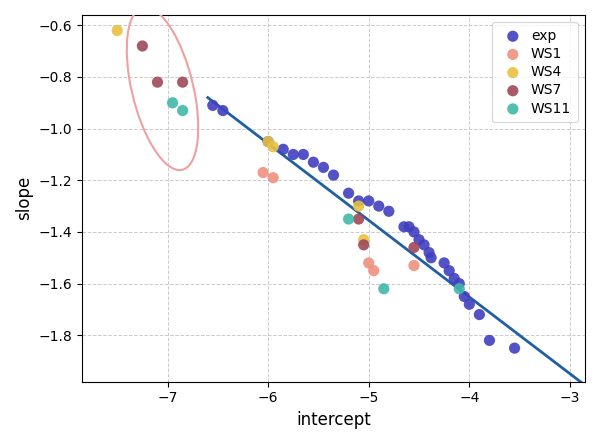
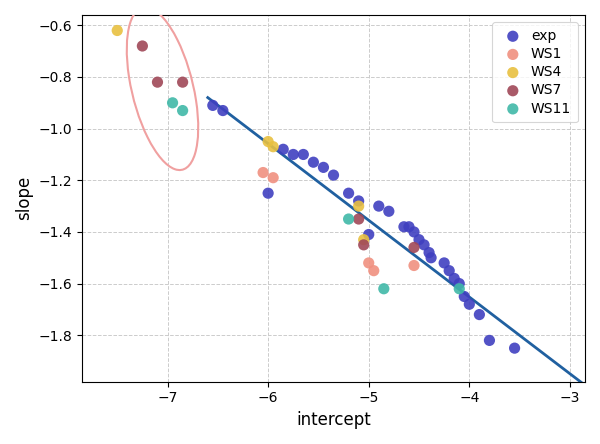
exp/−6: -1.05 -> -1.25
exp/−5: -1.28 -> -1.41
